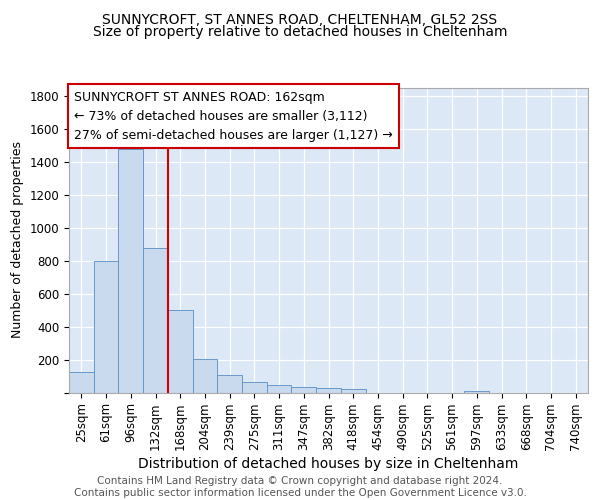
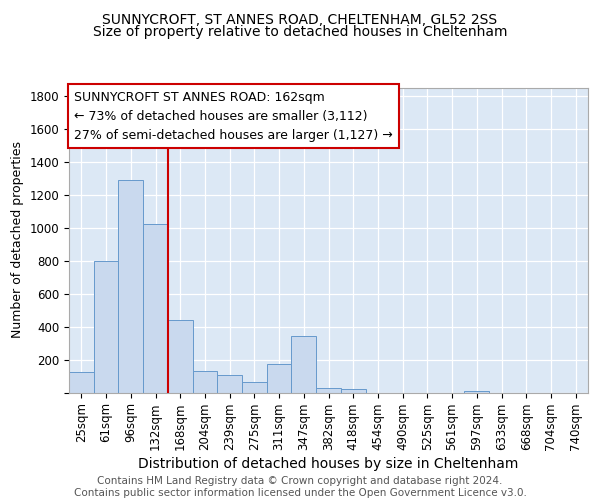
96sqm: 1480 -> 1290
132sqm: 880 -> 1020
168sqm: 500 -> 440
204sqm: 200 -> 130
311sqm: 50 -> 170
347sqm: 40 -> 340
